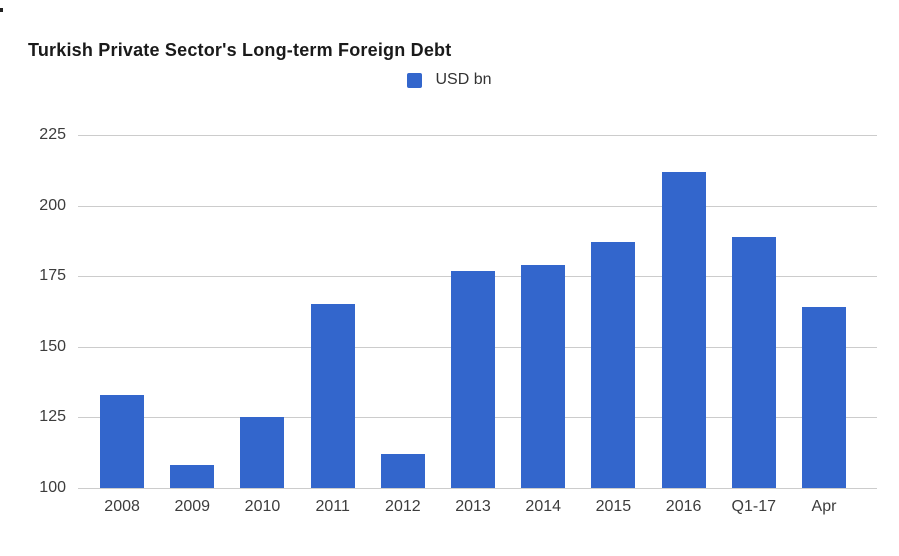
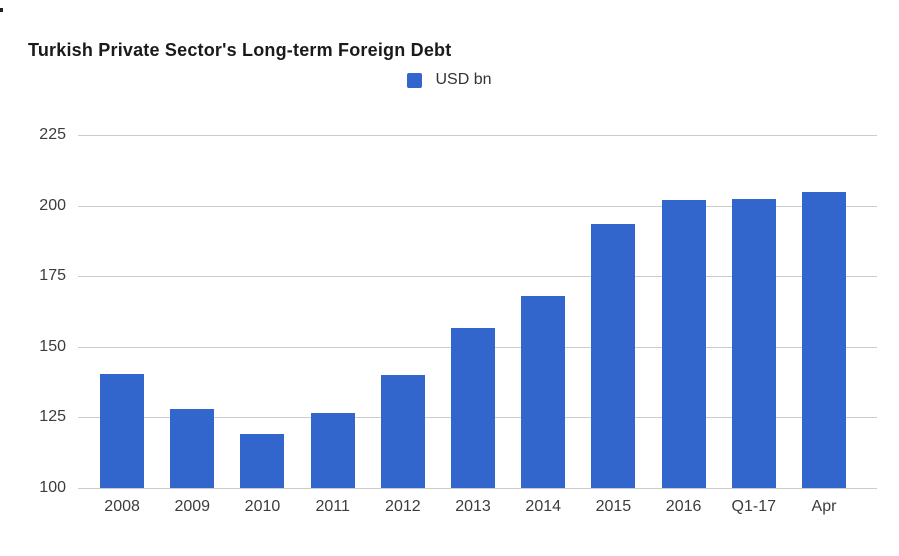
2008: 133 -> 140
2009: 108 -> 128
2010: 125 -> 119
2011: 165 -> 126
2012: 112 -> 140
2013: 177 -> 156
2014: 179 -> 168
2015: 187 -> 194
2016: 212 -> 202
Q1-17: 189 -> 202
Apr: 164 -> 205
